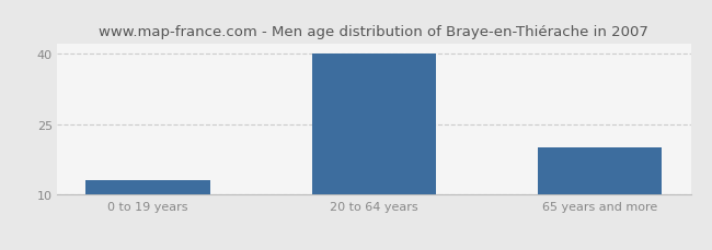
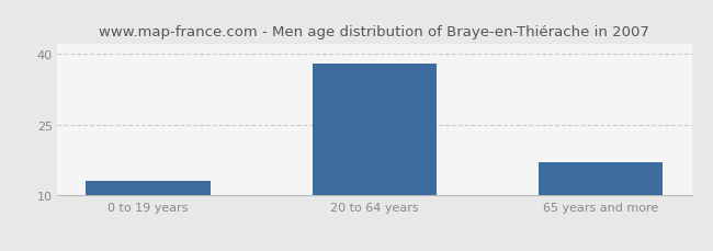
20 to 64 years: 40 -> 38
65 years and more: 20 -> 17
